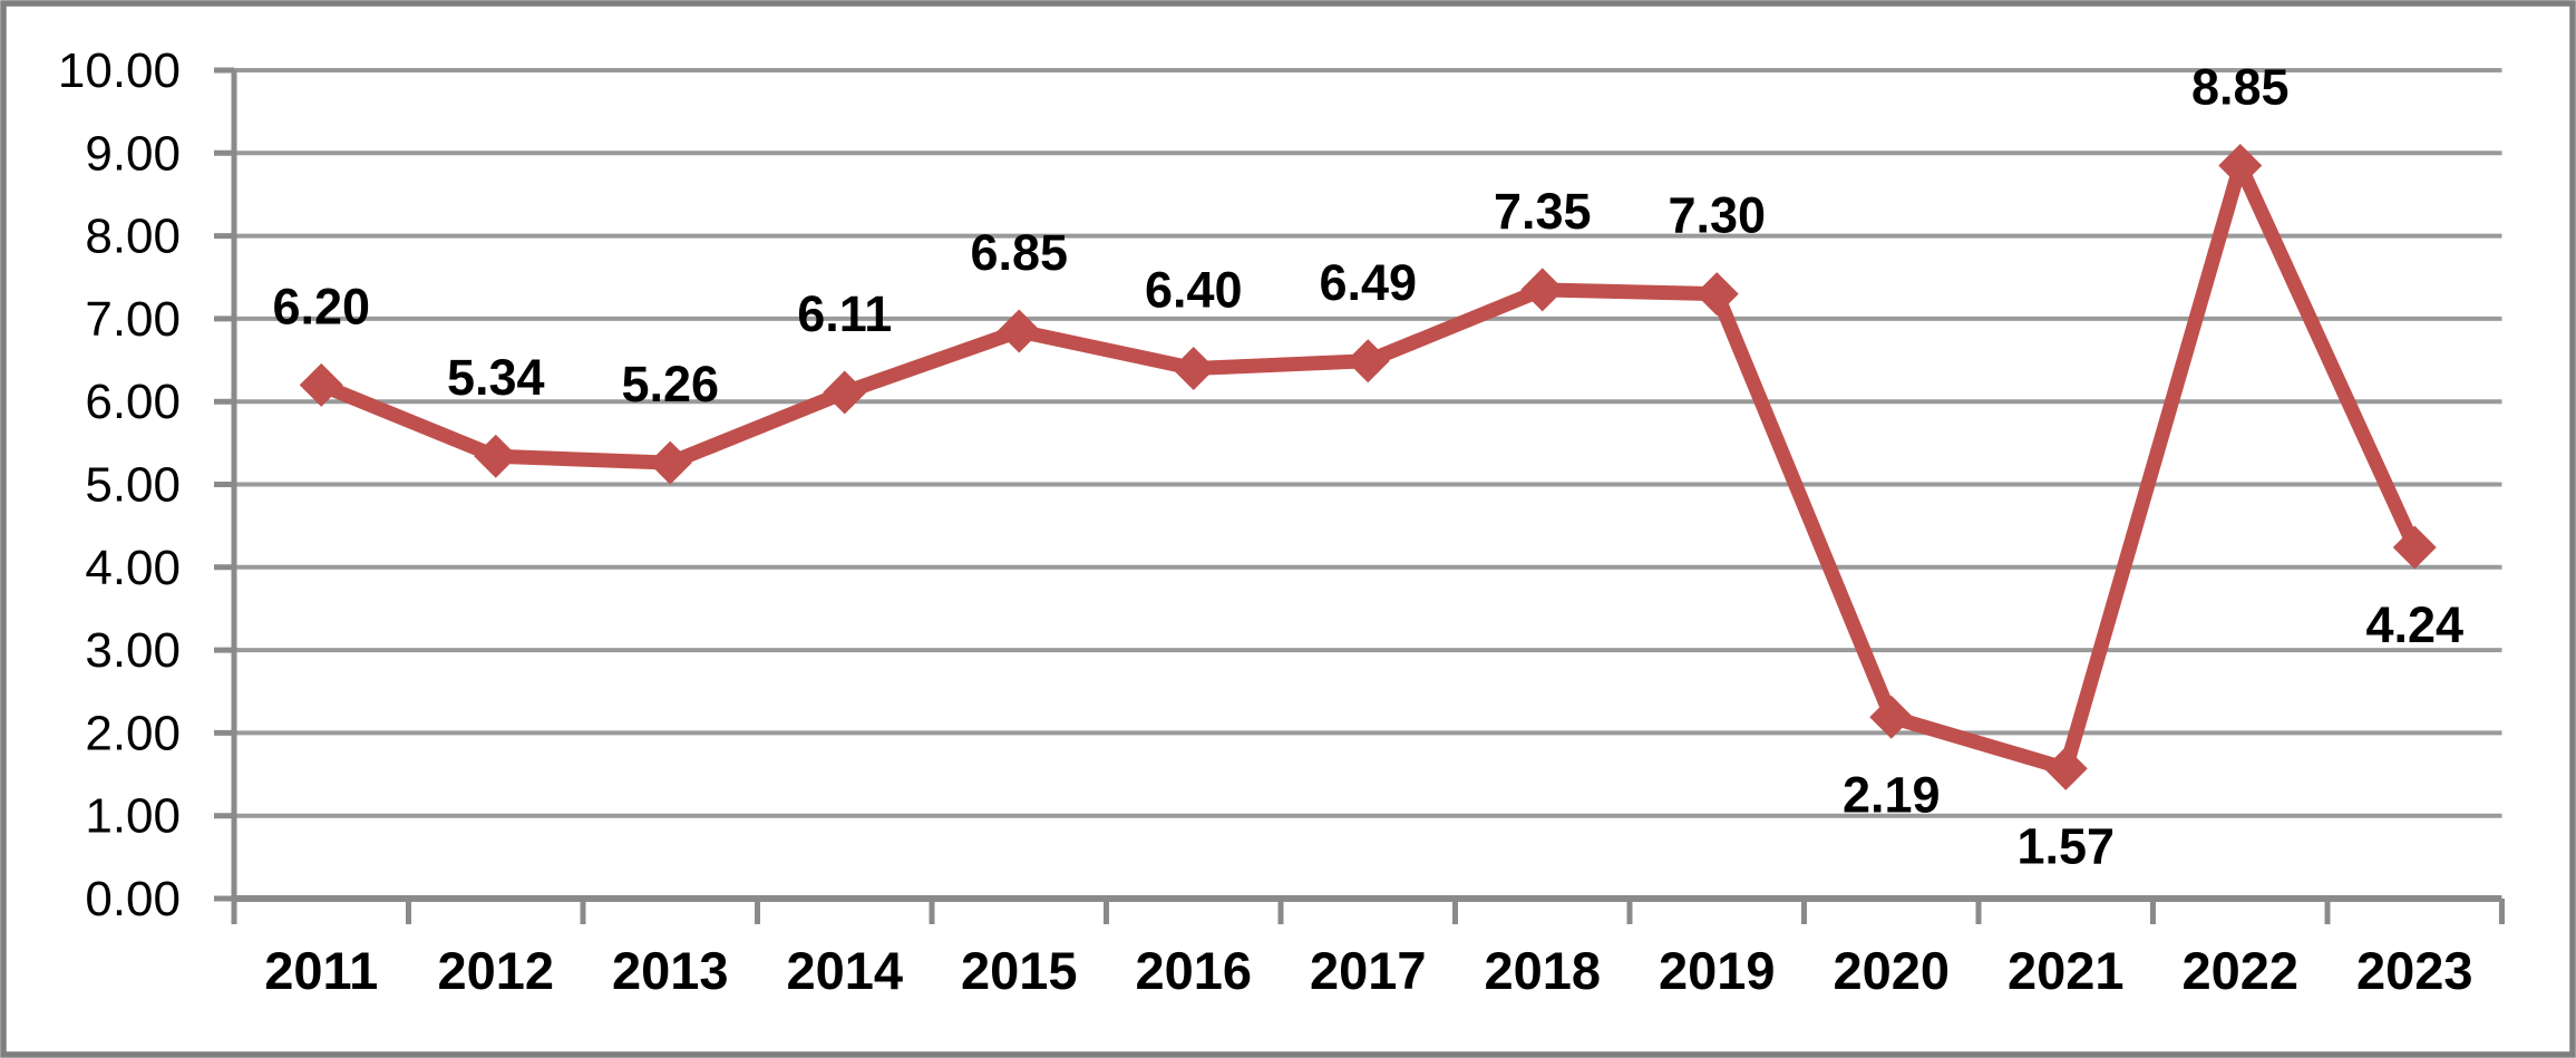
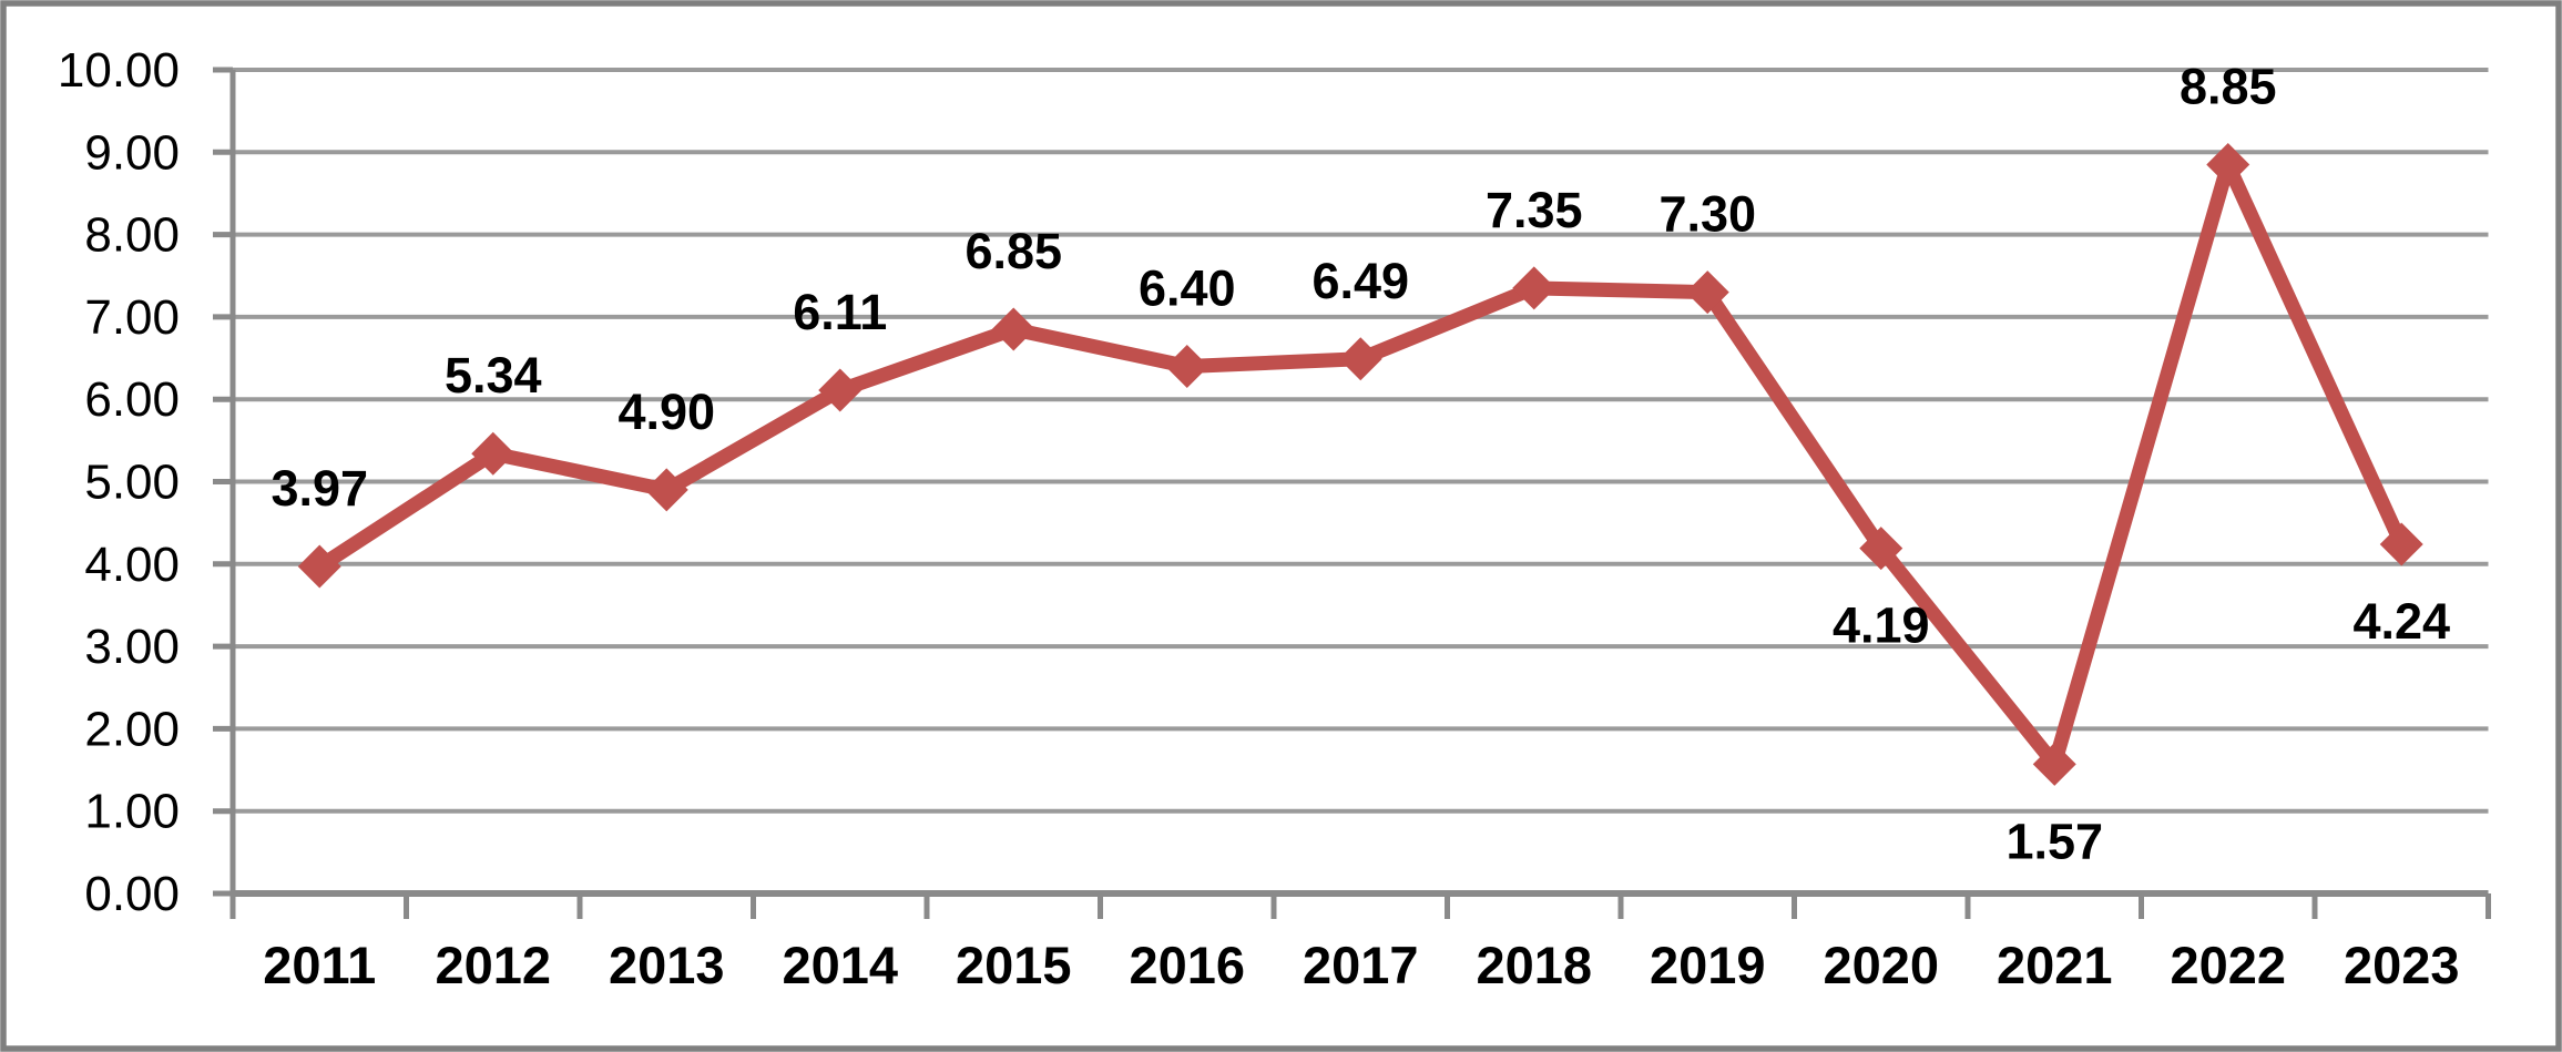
2011: 6.20 -> 3.97
2013: 5.26 -> 4.90
2020: 2.19 -> 4.19
